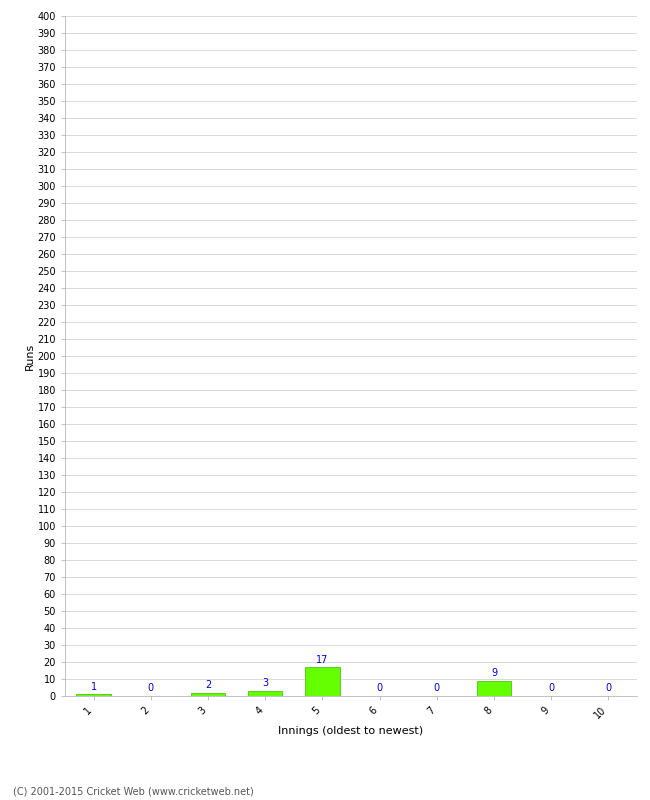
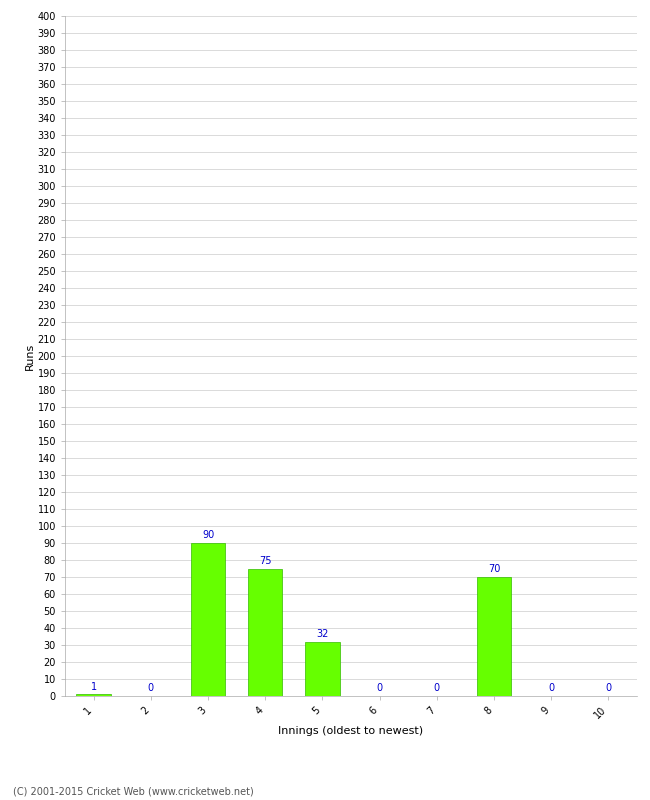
3: 2 -> 90
4: 3 -> 75
5: 17 -> 32
8: 9 -> 70
